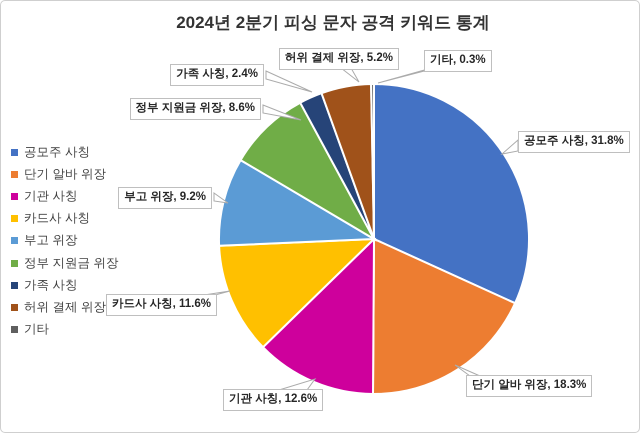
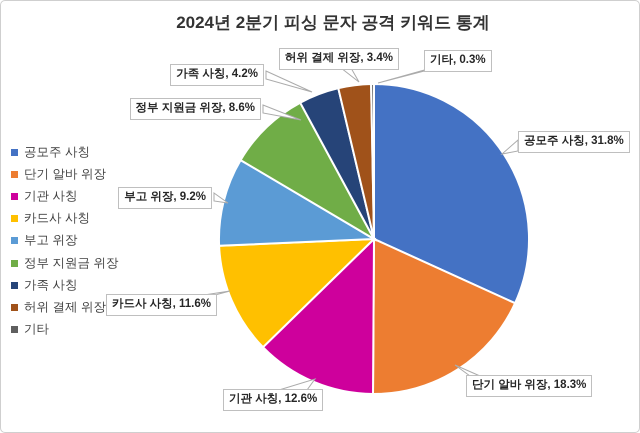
가족 사칭: 2.4% -> 4.2%
허위 결제 위장: 5.2% -> 3.4%
